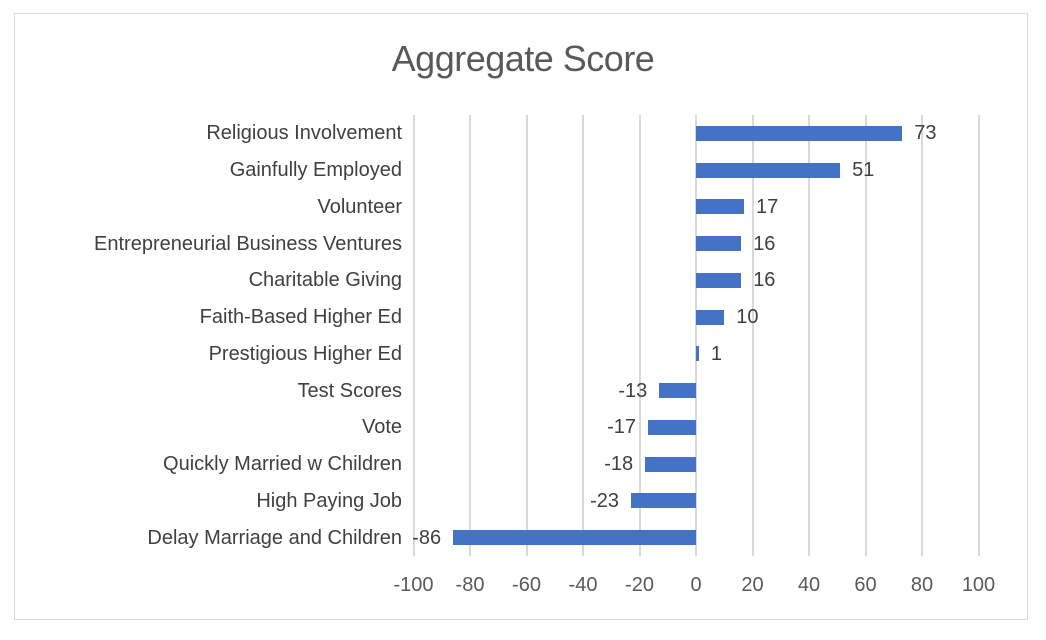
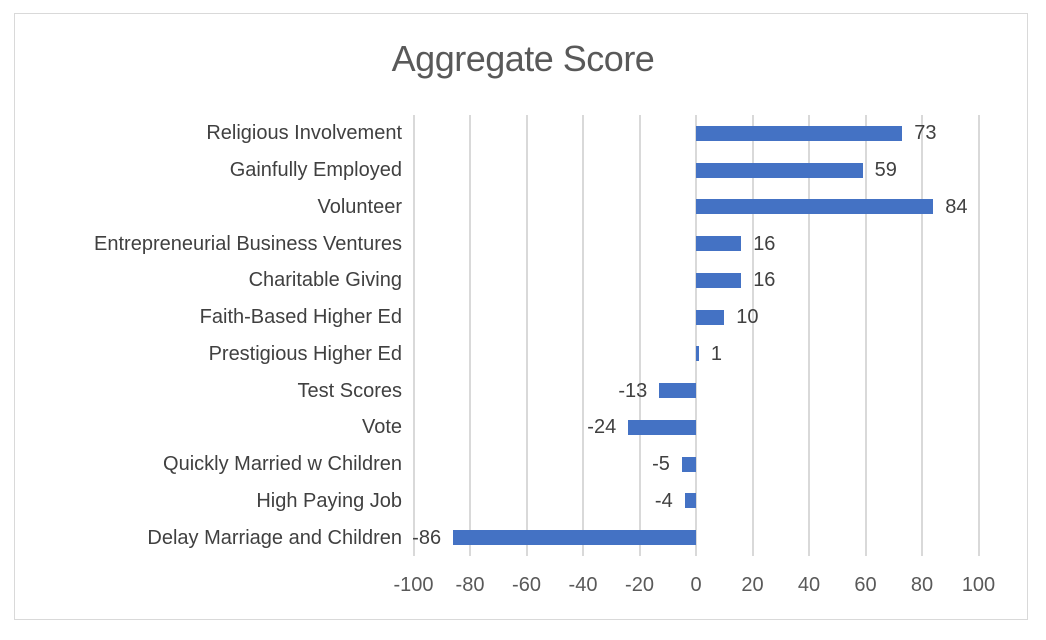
Gainfully Employed: 51 -> 59
Volunteer: 17 -> 84
Vote: -17 -> -24
Quickly Married w Children: -18 -> -5
High Paying Job: -23 -> -4
